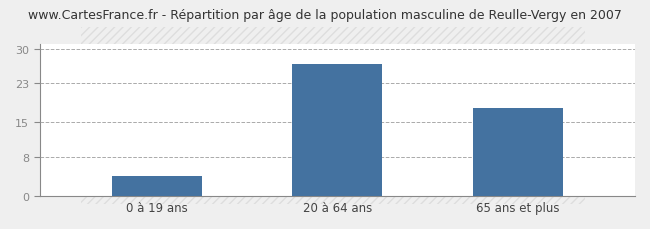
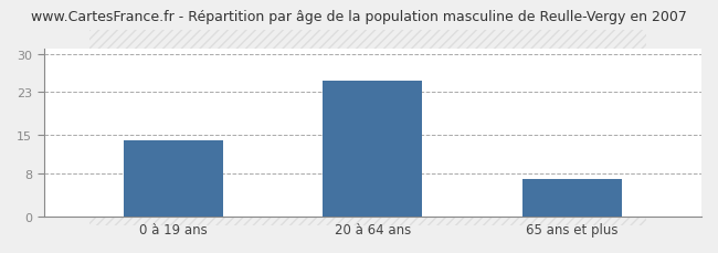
0 à 19 ans: 4 -> 14
20 à 64 ans: 27 -> 25
65 ans et plus: 18 -> 7
